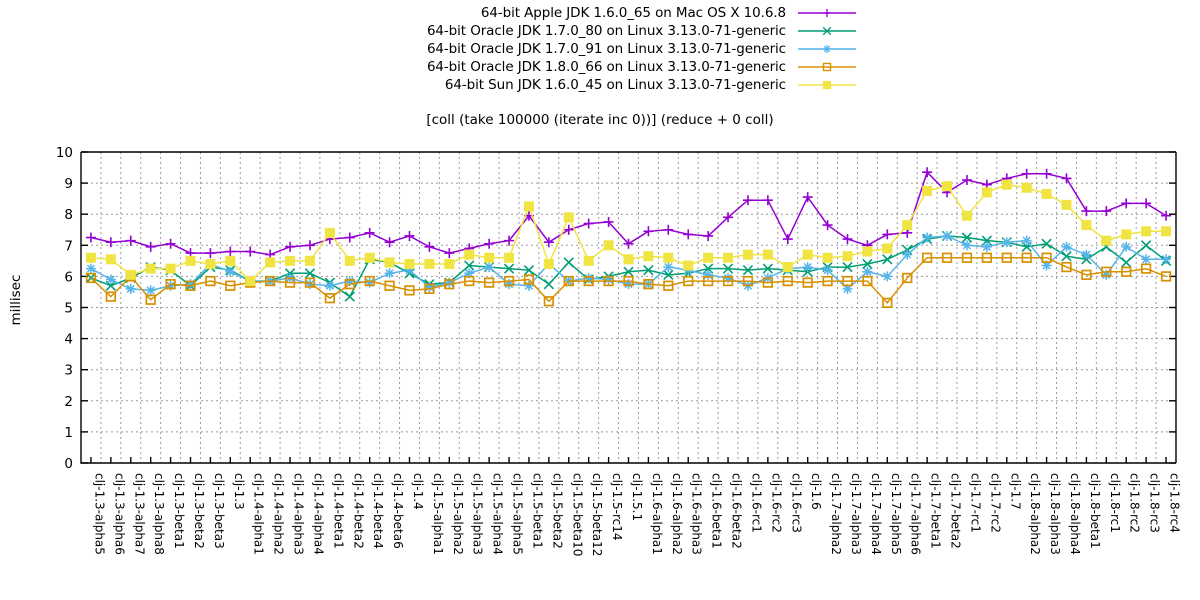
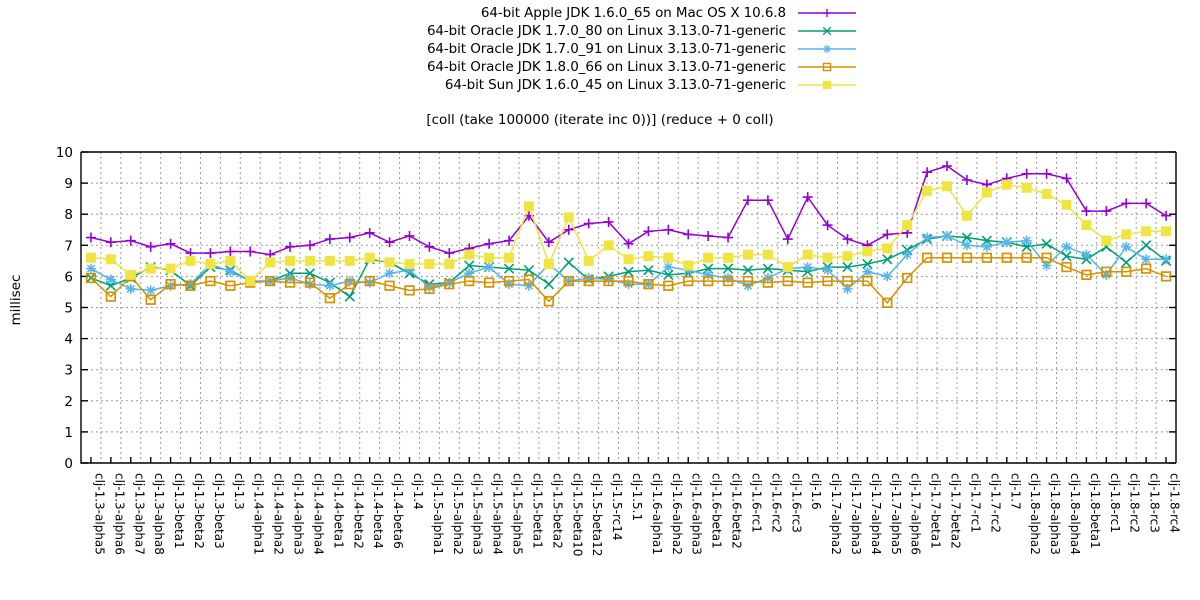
64-bit Sun JDK 1.6.0_45 on Linux 3.13.0-71-generic/clj-1.4-beta1: 7.4 -> 6.5
64-bit Apple JDK 1.6.0_65 on Mac OS X 10.6.8/clj-1.6-beta2: 7.9 -> 7.2
64-bit Apple JDK 1.6.0_65 on Mac OS X 10.6.8/clj-1.7-beta2: 8.7 -> 9.6
